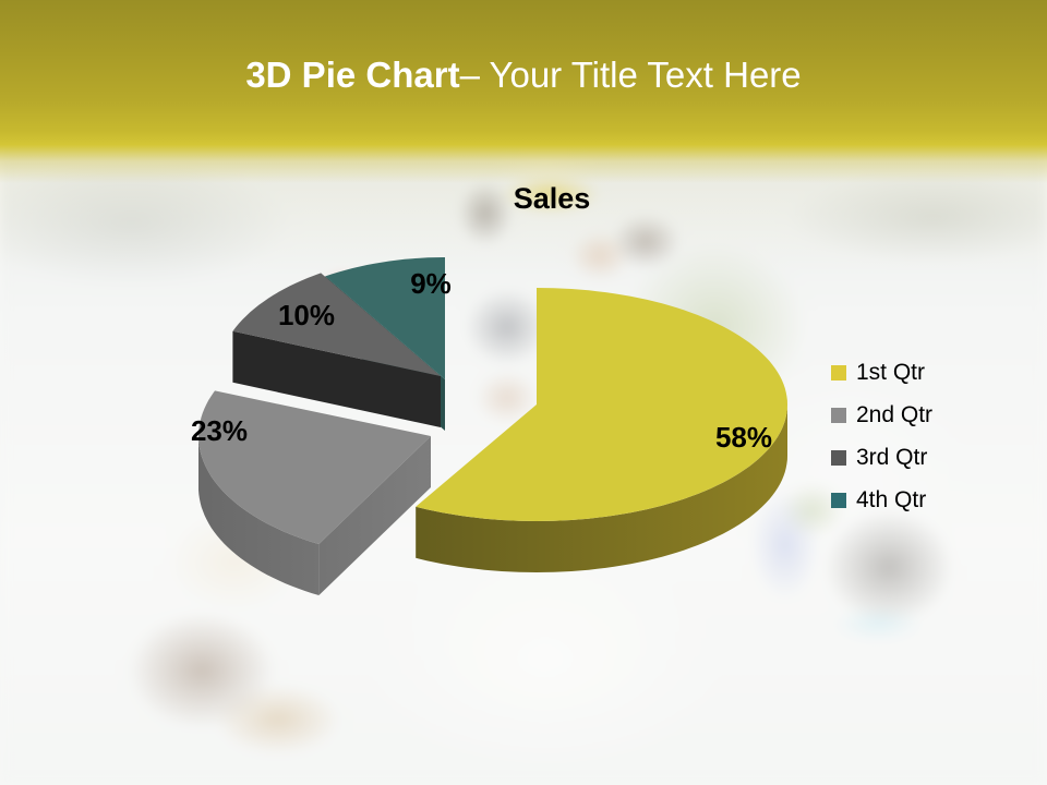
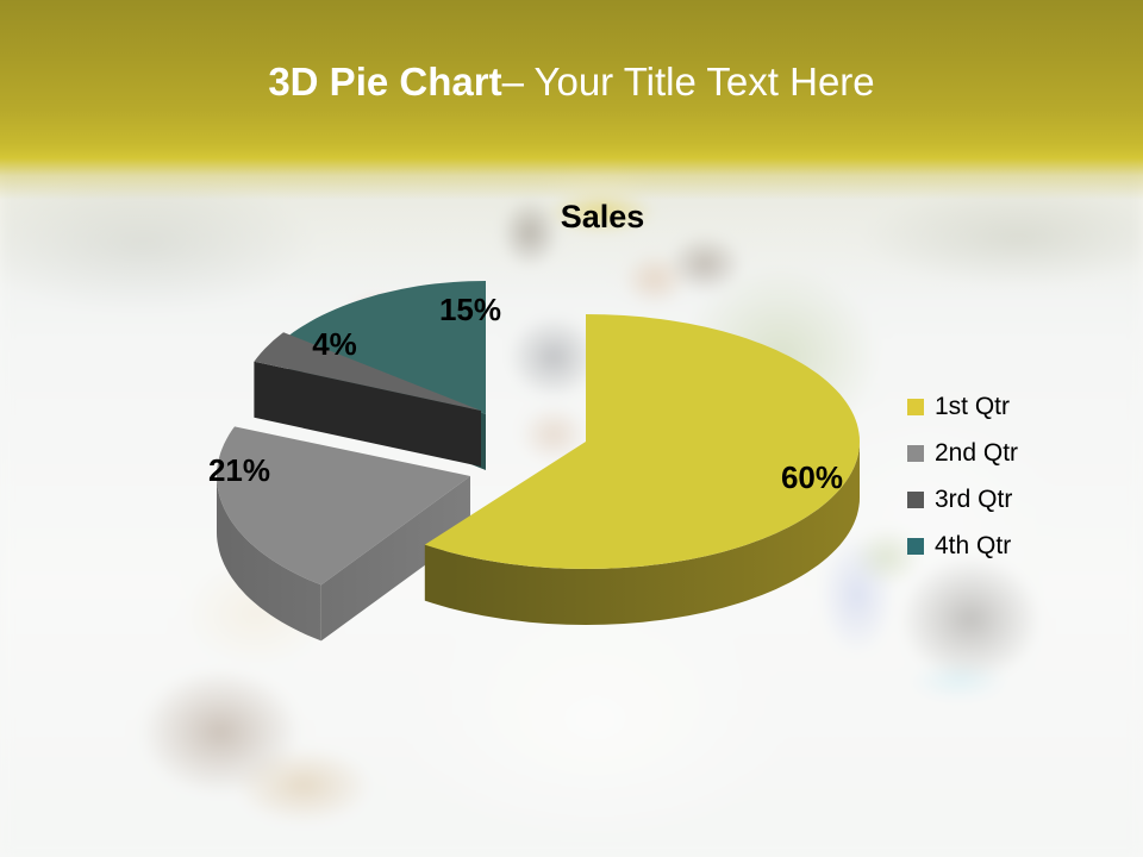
1st Qtr: 58% -> 60%
2nd Qtr: 23% -> 21%
3rd Qtr: 10% -> 4%
4th Qtr: 9% -> 15%
